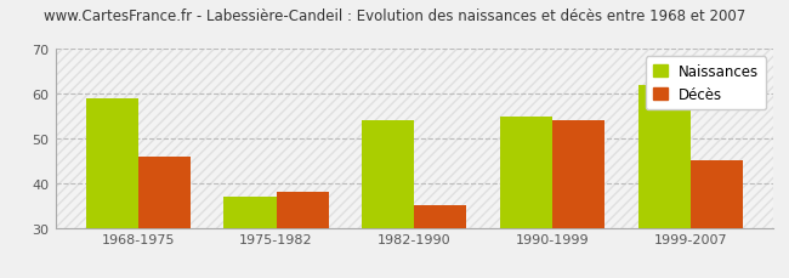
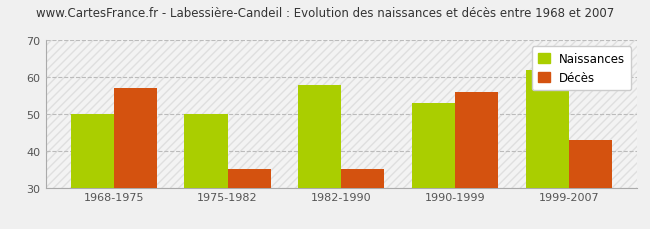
Naissances/1968-1975: 59 -> 50
Décès/1968-1975: 46 -> 57
Naissances/1975-1982: 37 -> 50
Décès/1975-1982: 38 -> 35
Naissances/1982-1990: 54 -> 58
Naissances/1990-1999: 55 -> 53
Décès/1990-1999: 54 -> 56
Décès/1999-2007: 45 -> 43
